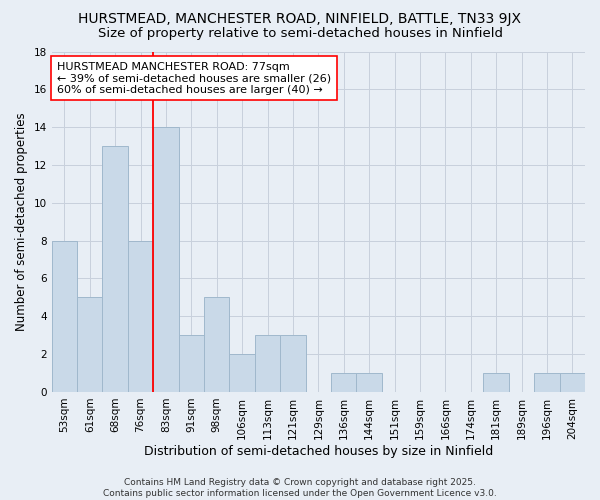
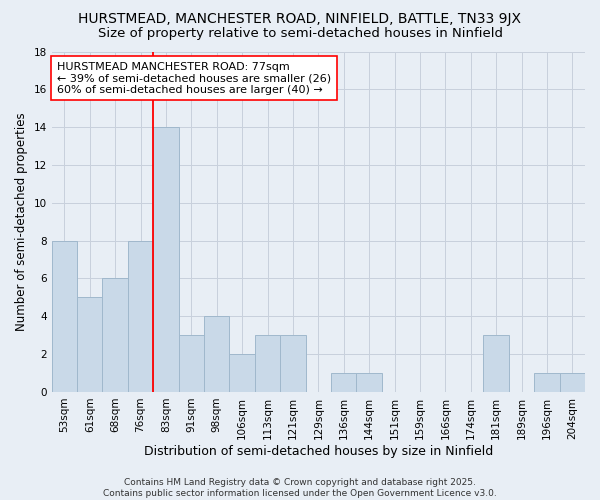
68sqm: 13 -> 6
98sqm: 5 -> 4
181sqm: 1 -> 3
